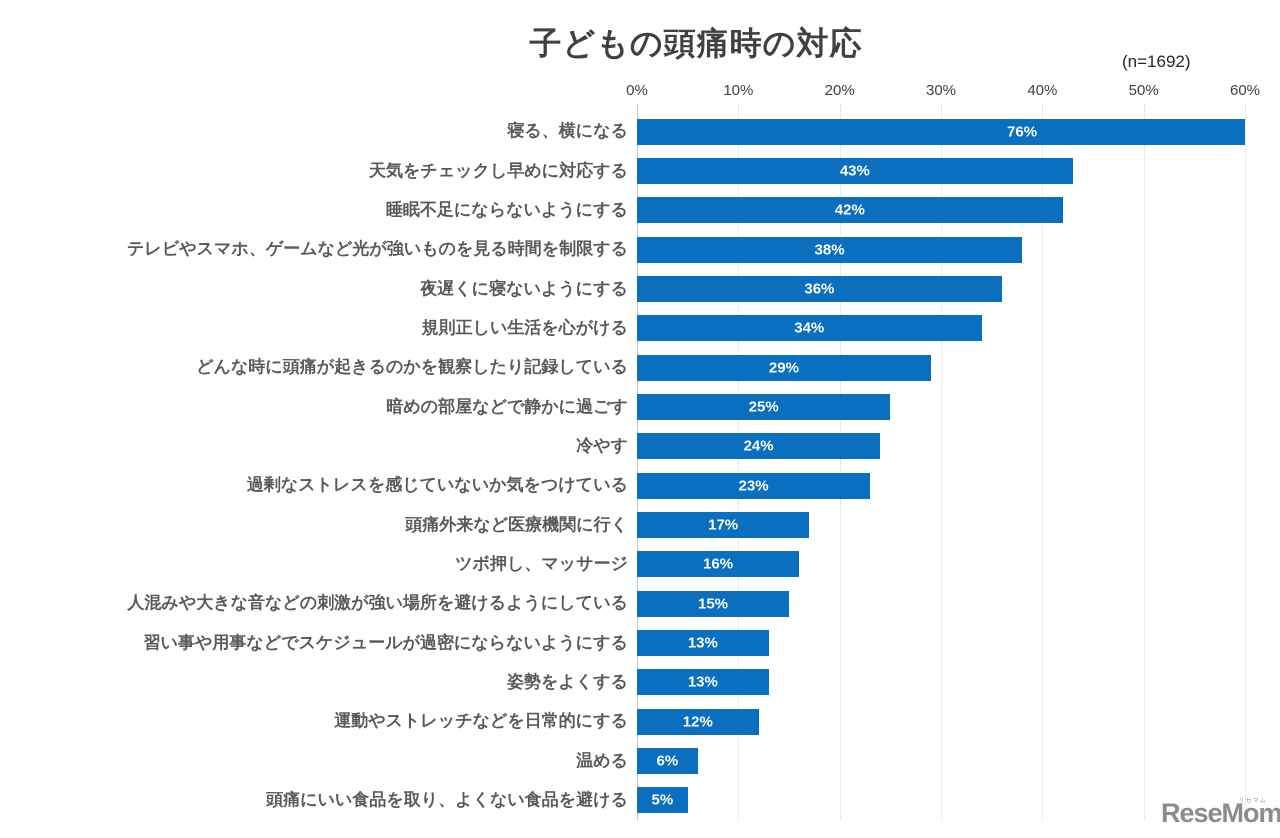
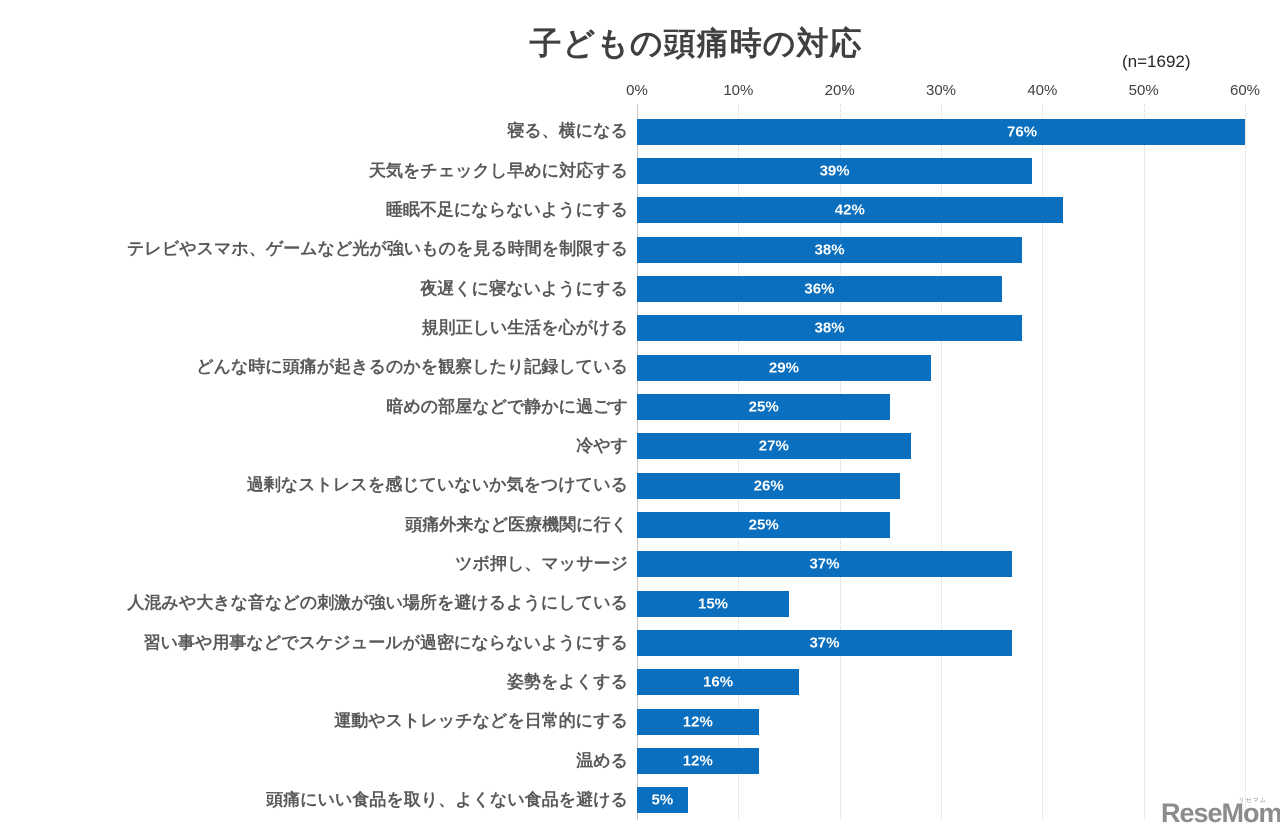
天気をチェックし早めに対応する: 43% -> 39%
規則正しい生活を心がける: 34% -> 38%
冷やす: 24% -> 27%
過剰なストレスを感じていないか気をつけている: 23% -> 26%
頭痛外来など医療機関に行く: 17% -> 25%
ツボ押し、マッサージ: 16% -> 37%
習い事や用事などでスケジュールが過密にならないようにする: 13% -> 37%
姿勢をよくする: 13% -> 16%
温める: 6% -> 12%
